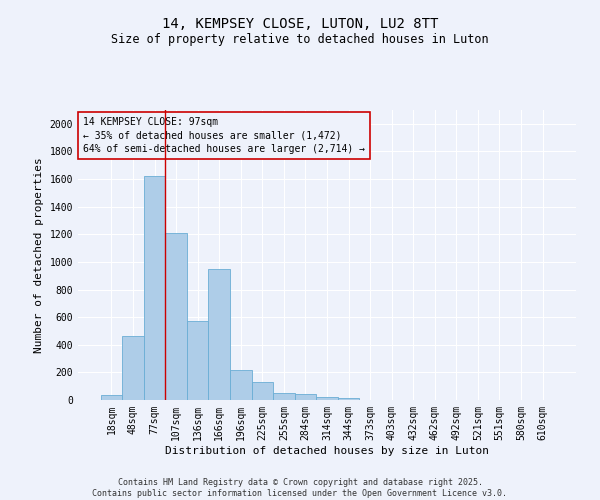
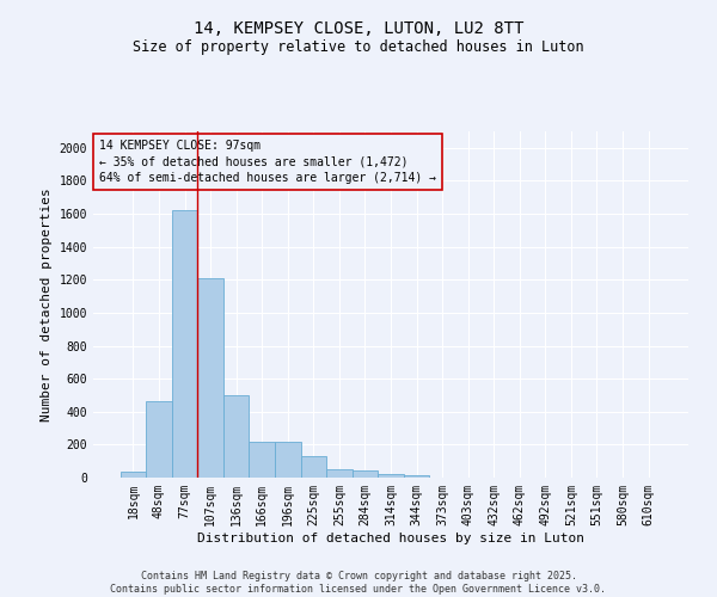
136sqm: 570 -> 500
166sqm: 950 -> 220
